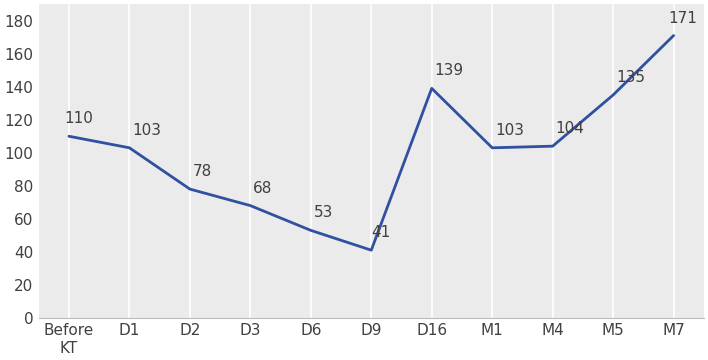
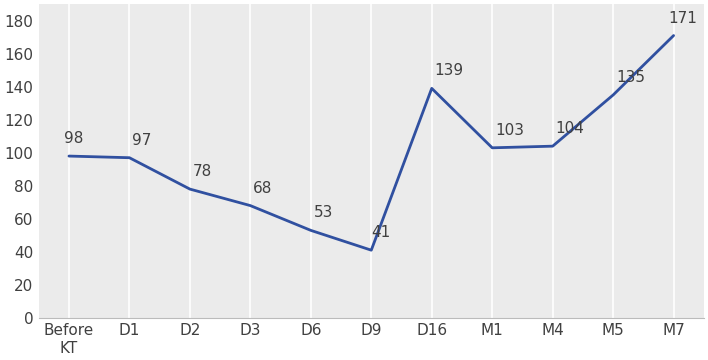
Before KT: 110 -> 98
D1: 103 -> 97
